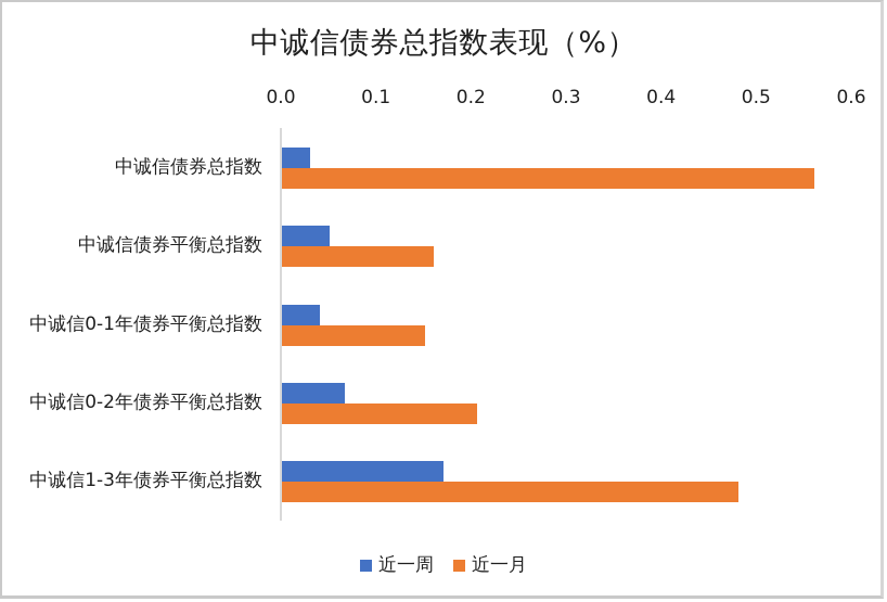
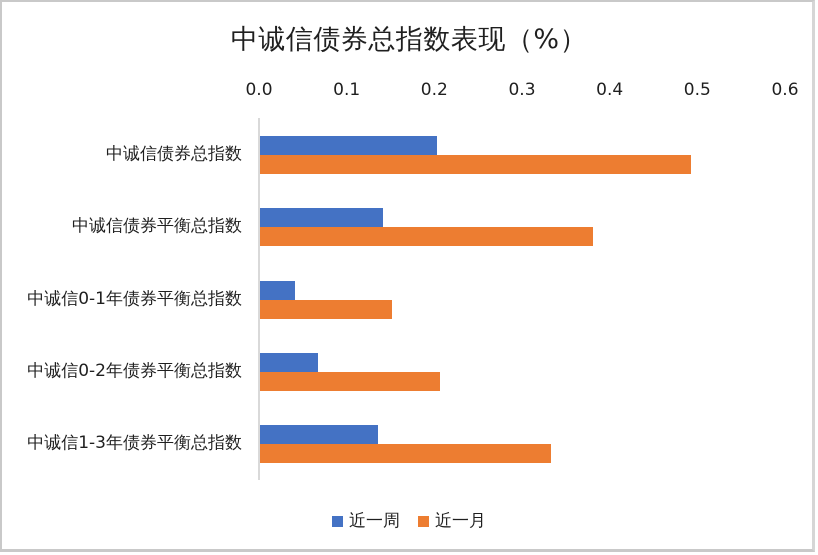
近一周/中诚信债券总指数: 0.03 -> 0.20
近一月/中诚信债券总指数: 0.56 -> 0.49
近一周/中诚信债券平衡总指数: 0.05 -> 0.14
近一月/中诚信债券平衡总指数: 0.16 -> 0.38
近一周/中诚信1-3年债券平衡总指数: 0.17 -> 0.14
近一月/中诚信1-3年债券平衡总指数: 0.48 -> 0.33
